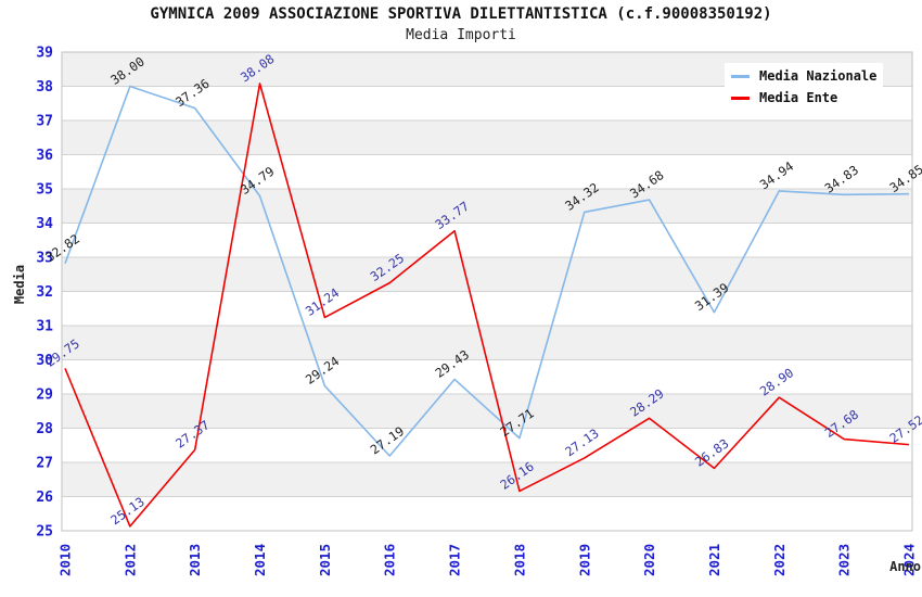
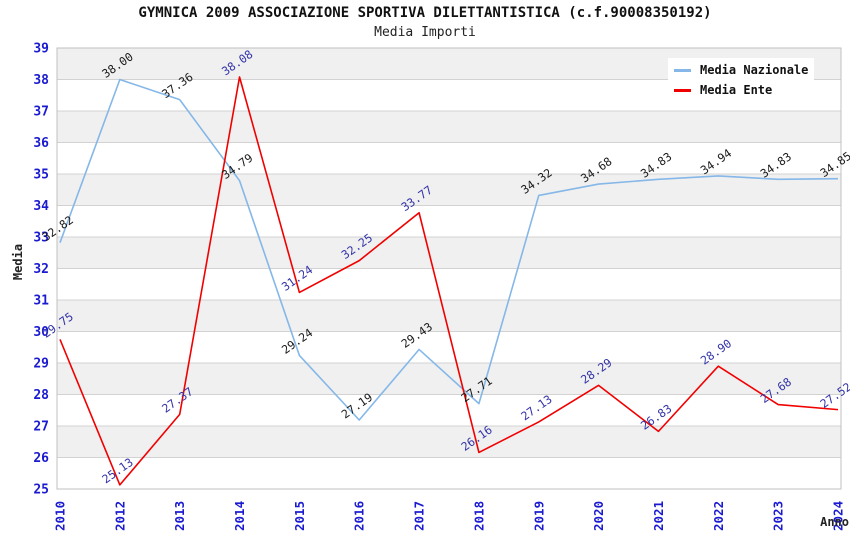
Media Nazionale/2021: 31.39 -> 34.83
